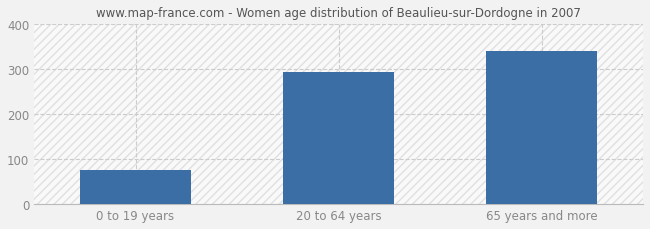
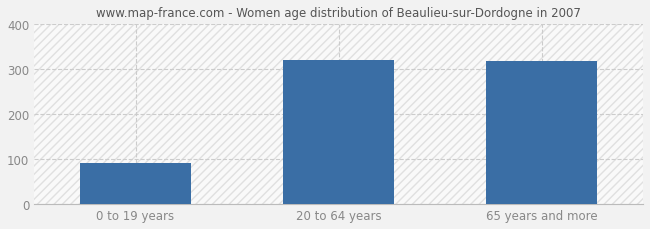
0 to 19 years: 75 -> 92
20 to 64 years: 295 -> 320
65 years and more: 340 -> 318
